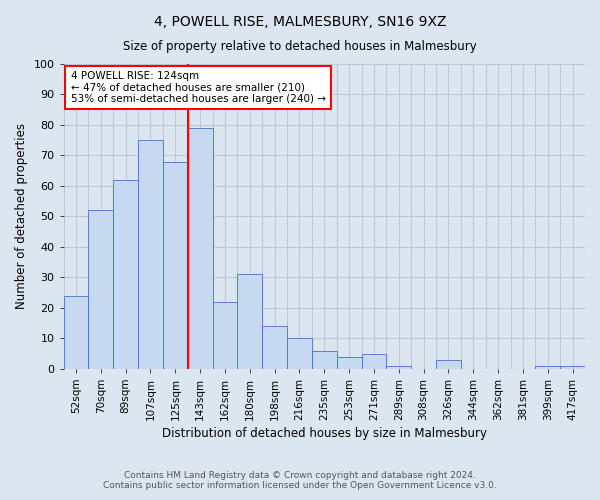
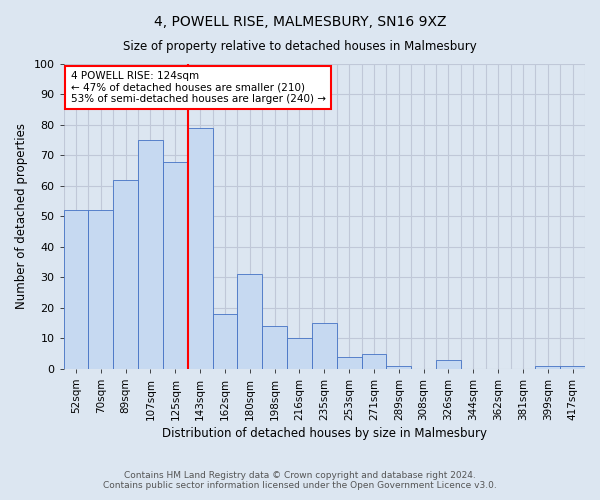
52sqm: 24 -> 52
162sqm: 22 -> 18
235sqm: 6 -> 15
